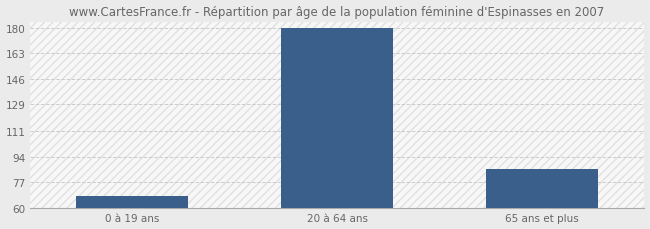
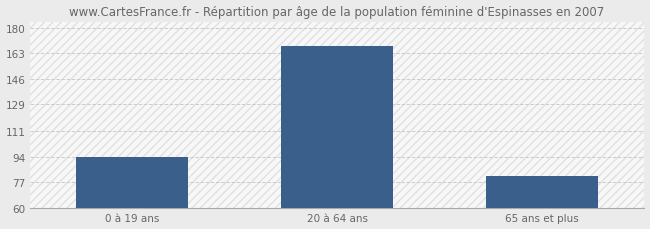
0 à 19 ans: 68 -> 94
20 à 64 ans: 180 -> 168
65 ans et plus: 86 -> 81
